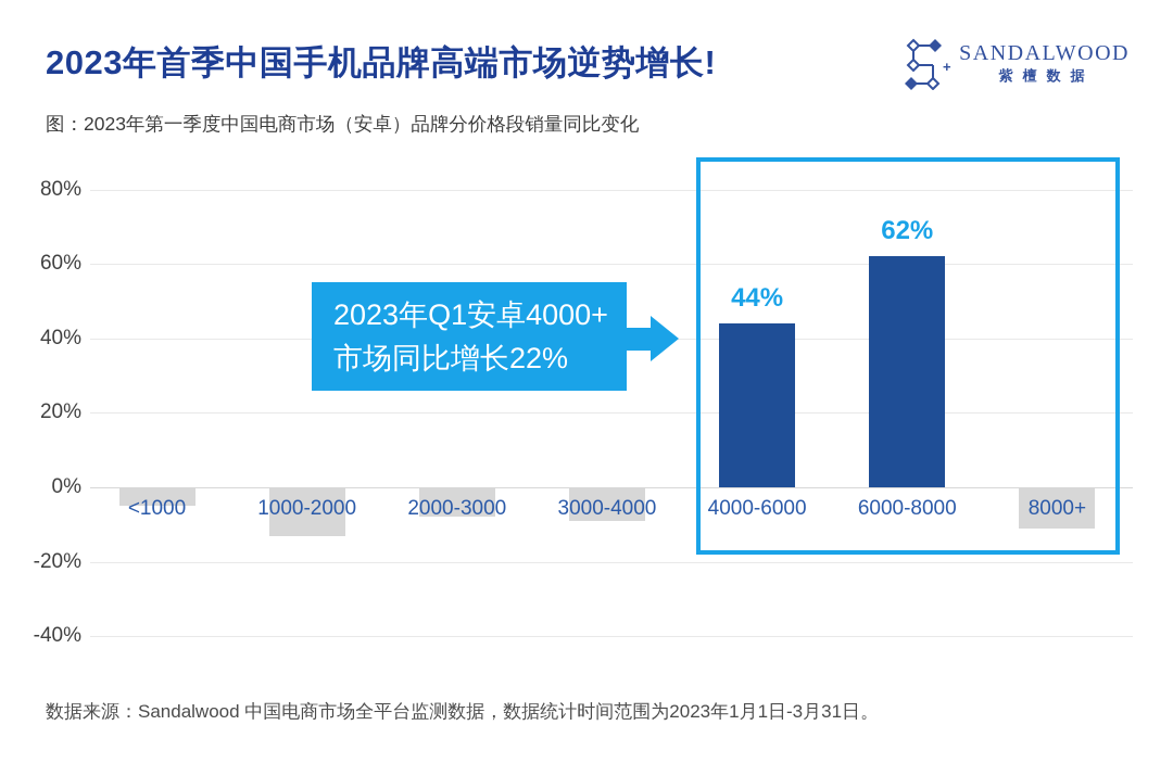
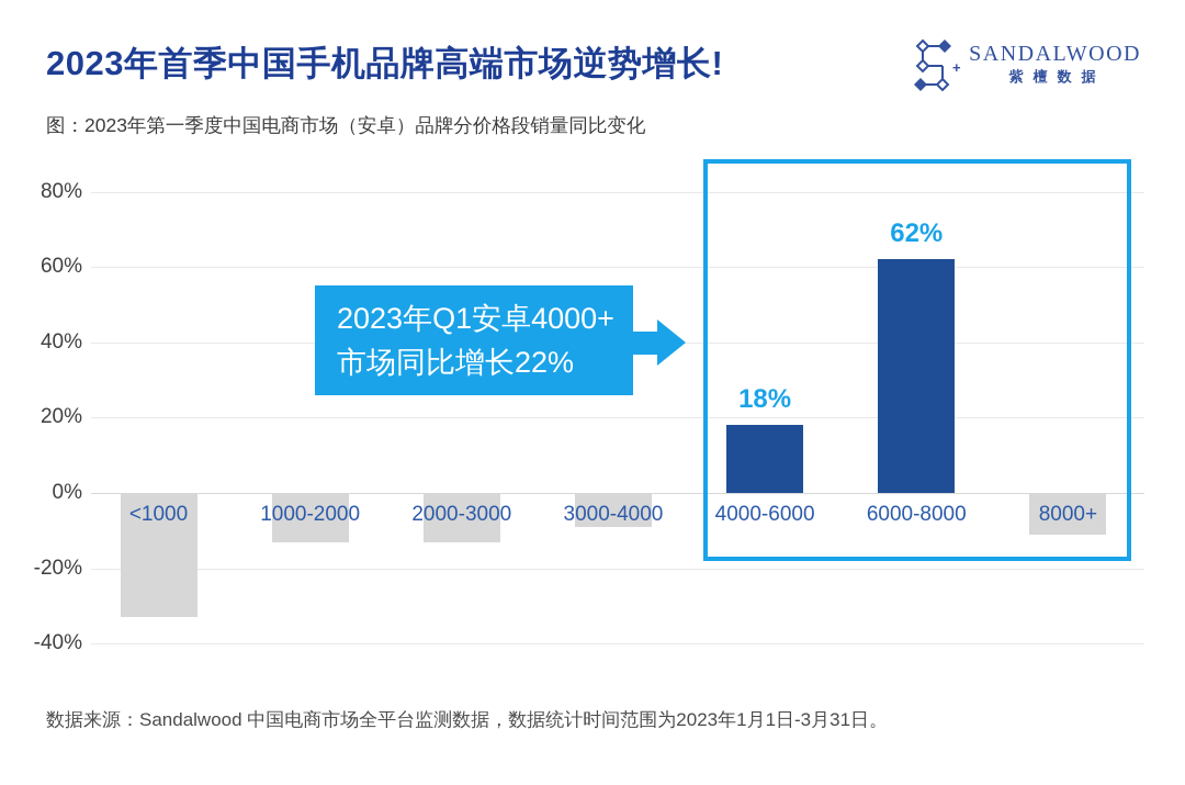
<1000: -5% -> -33%
2000-3000: -8% -> -13%
4000-6000: 44% -> 18%
